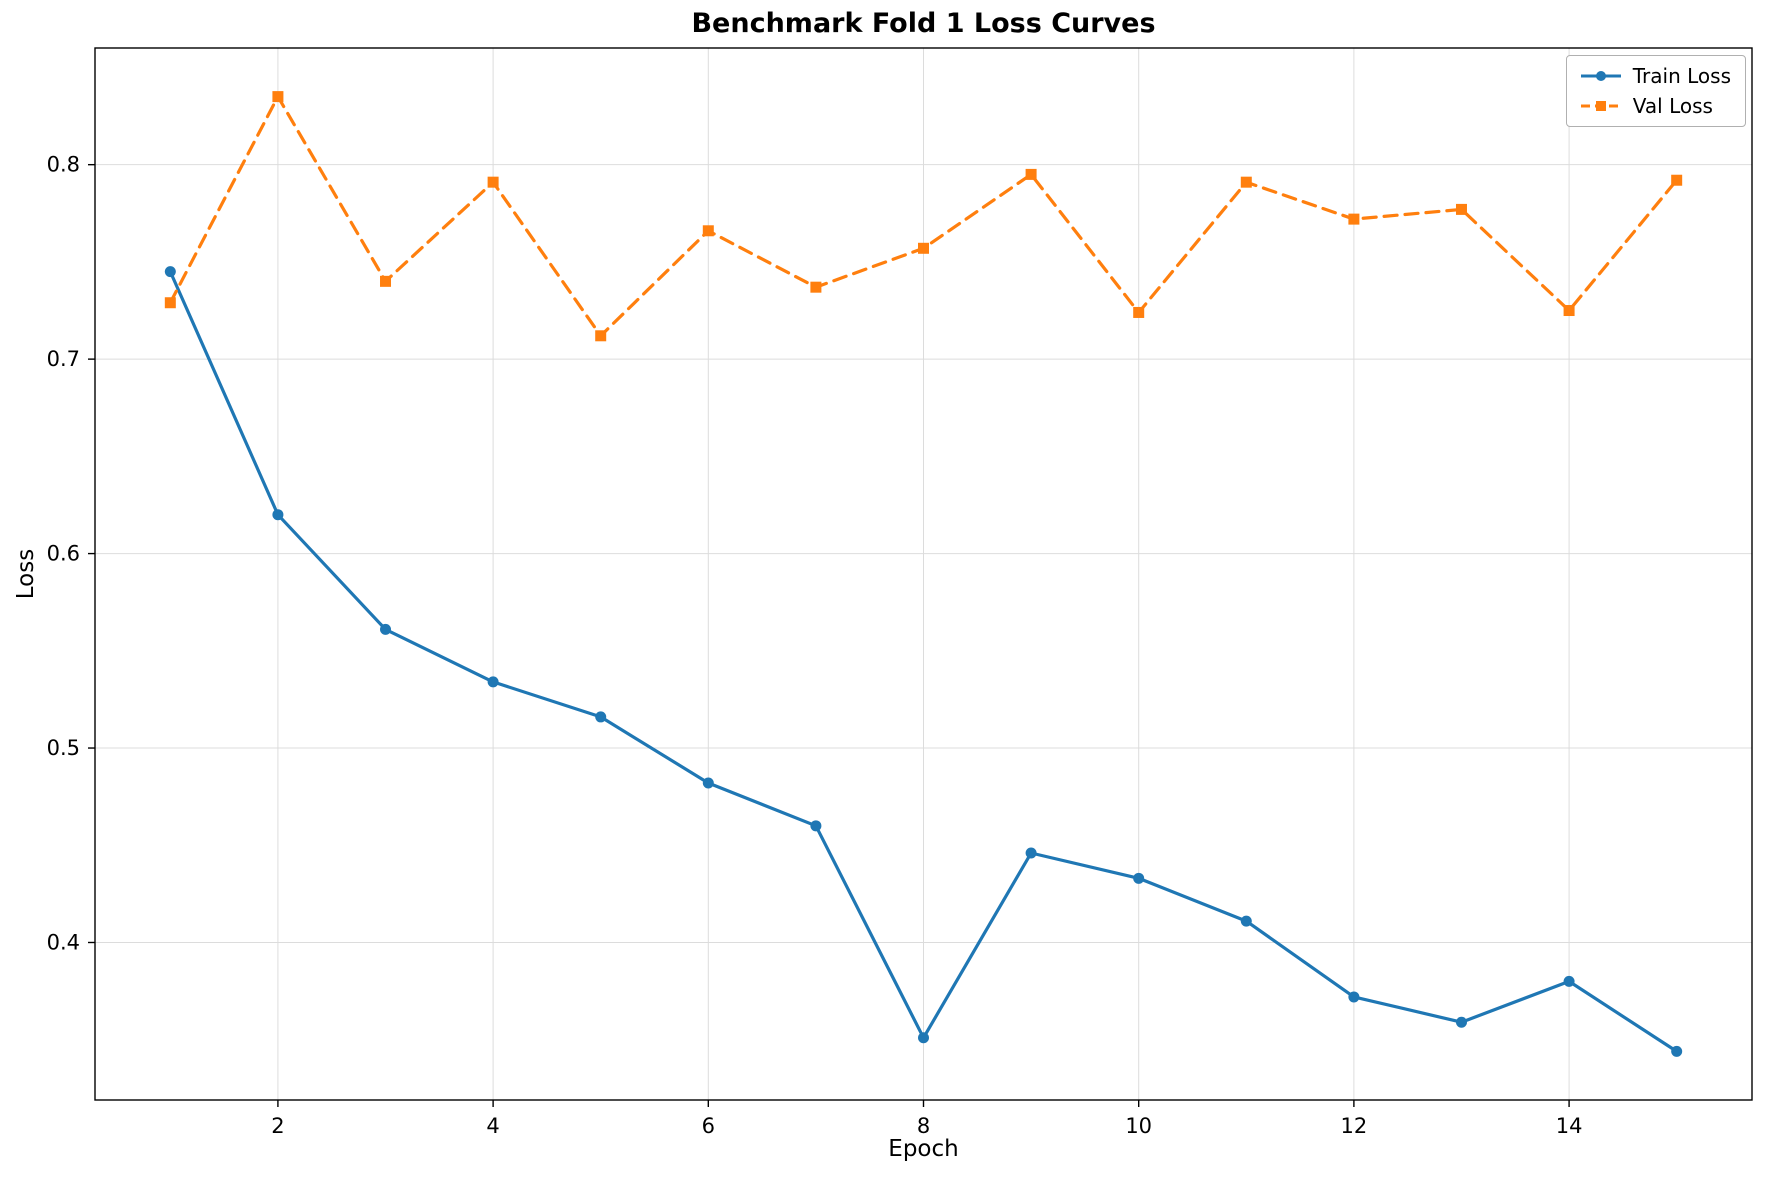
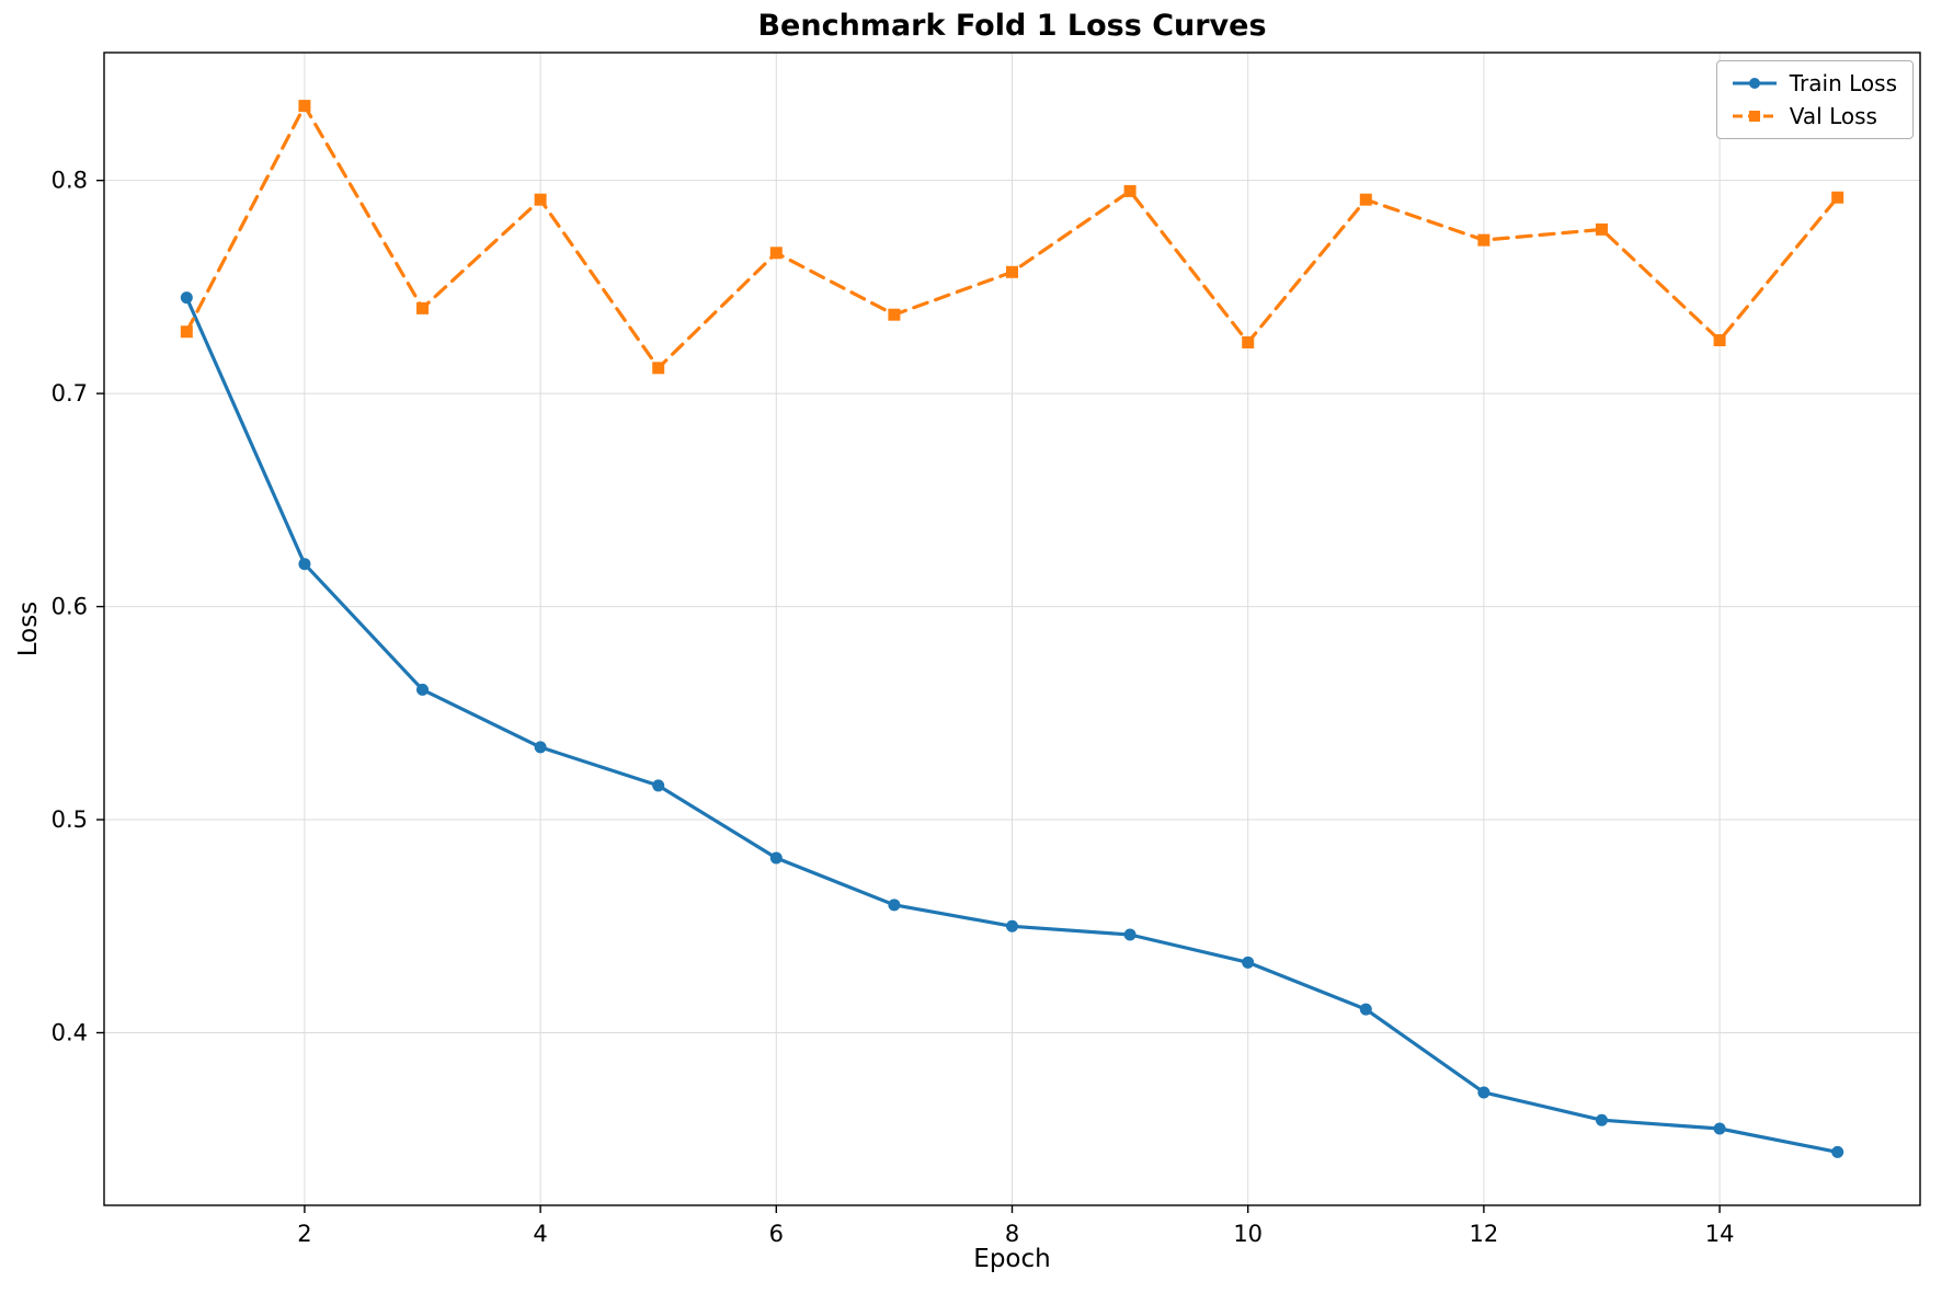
Train Loss/8: 0.351 -> 0.450
Train Loss/14: 0.380 -> 0.355
